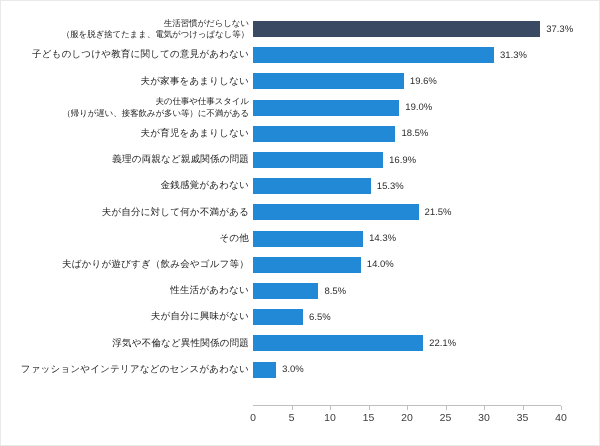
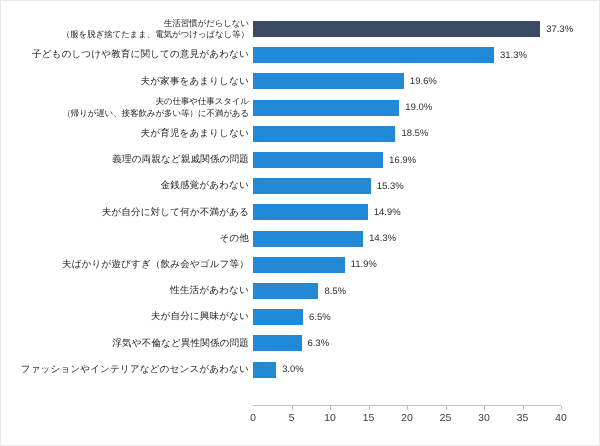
夫が自分に対して何か不満がある: 21.5% -> 14.9%
夫ばかりが遊びすぎ（飲み会やゴルフ等）: 14.0% -> 11.9%
浮気や不倫など異性関係の問題: 22.1% -> 6.3%
